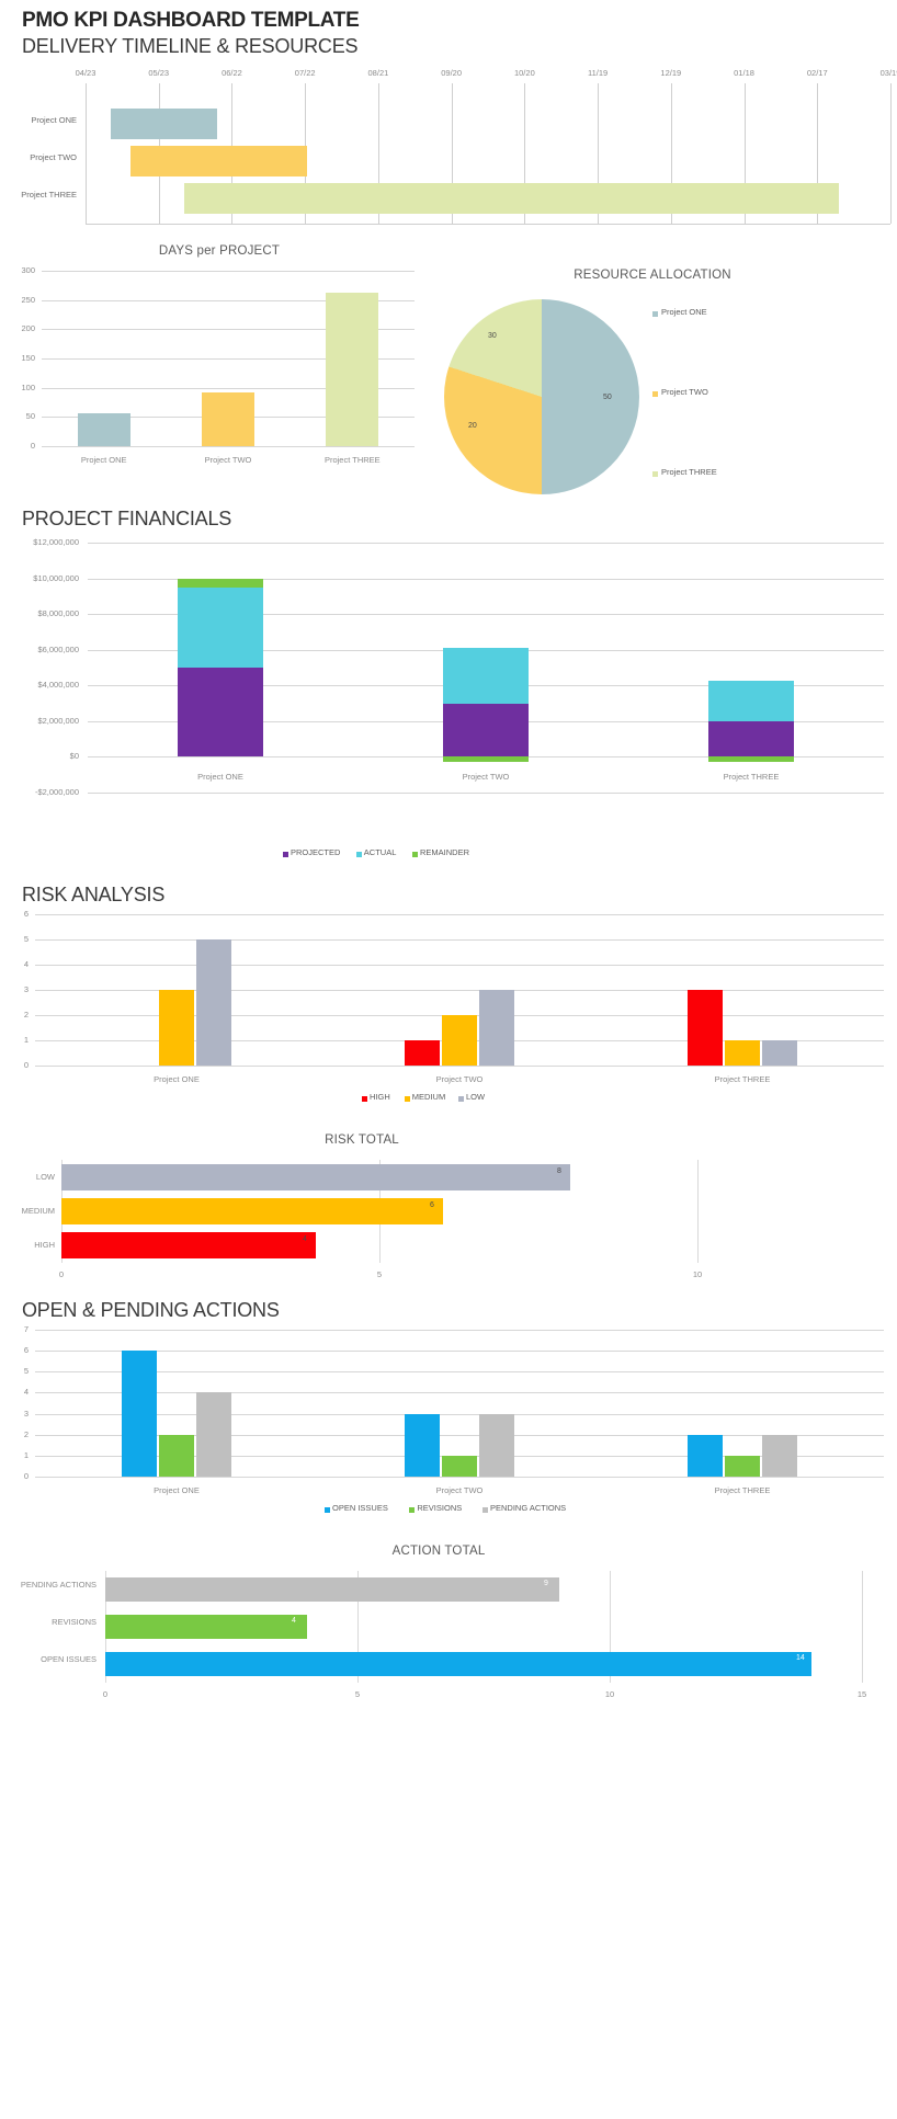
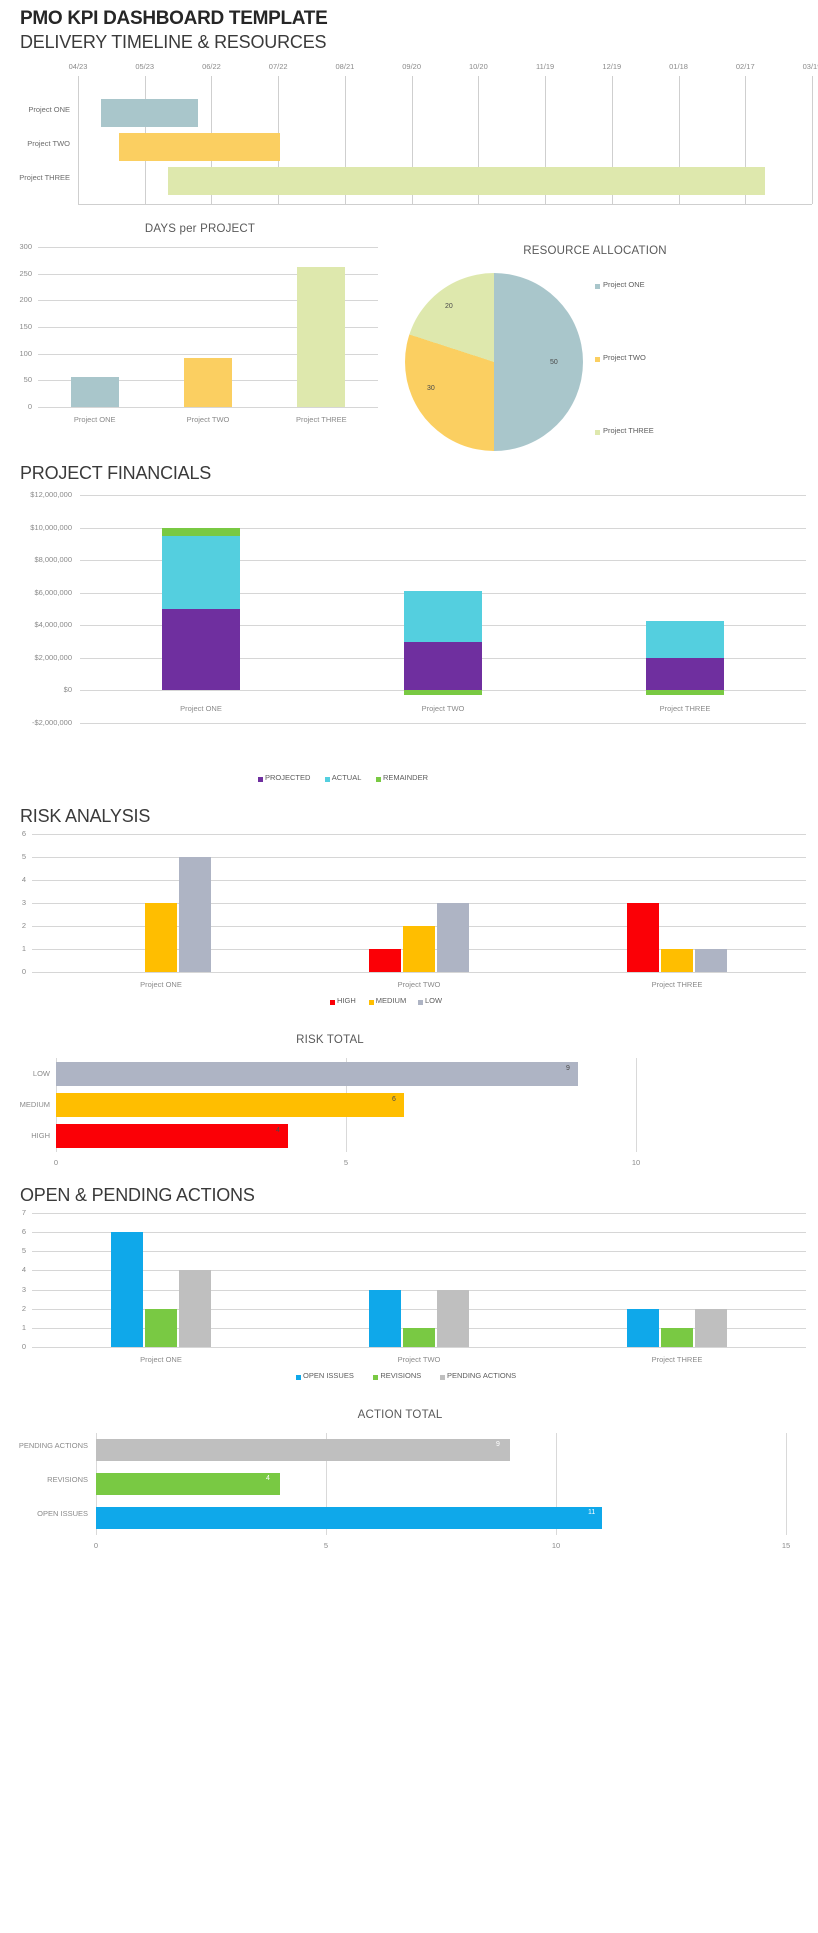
RESOURCE ALLOCATION/Project TWO: 20 -> 30
RESOURCE ALLOCATION/Project THREE: 30 -> 20
RISK TOTAL/LOW: 8 -> 9
ACTION TOTAL/OPEN ISSUES: 14 -> 11
